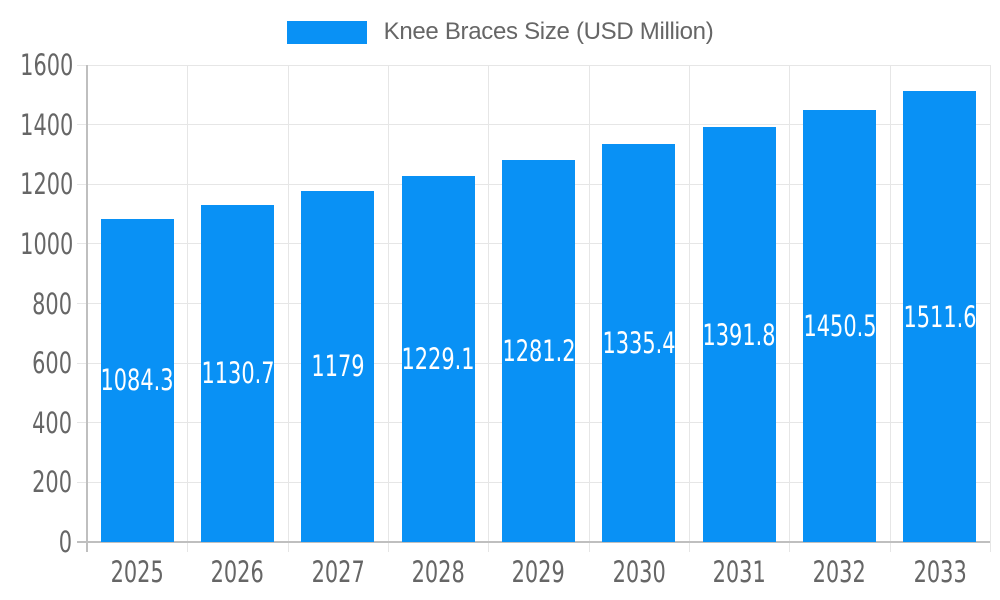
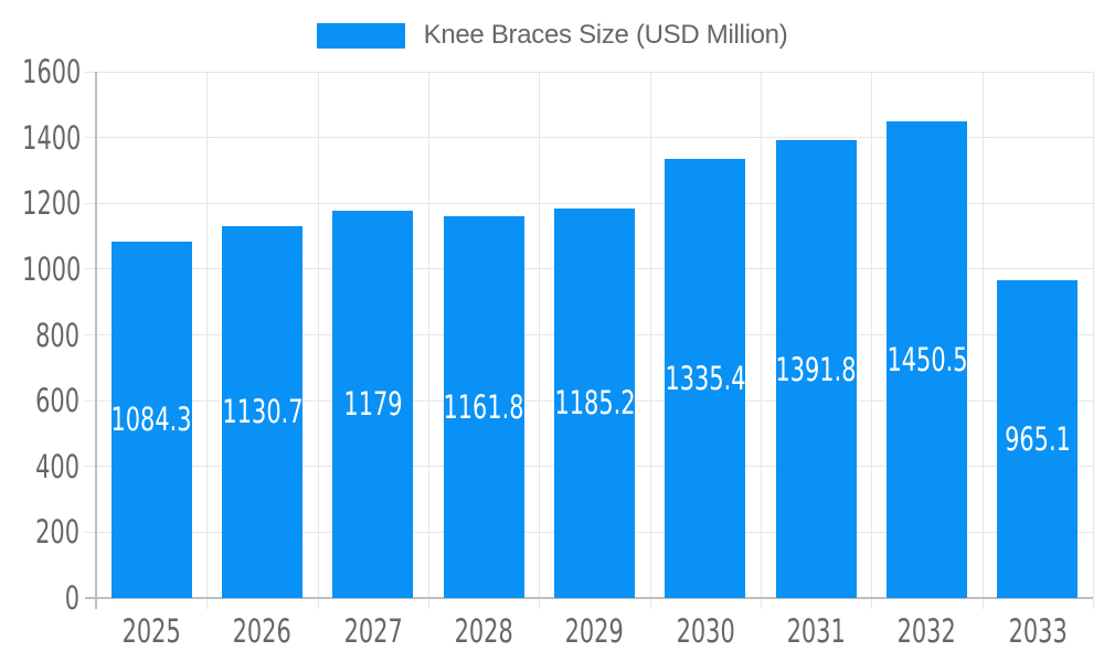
2028: 1229.1 -> 1161.8
2029: 1281.2 -> 1185.2
2033: 1511.6 -> 965.1
